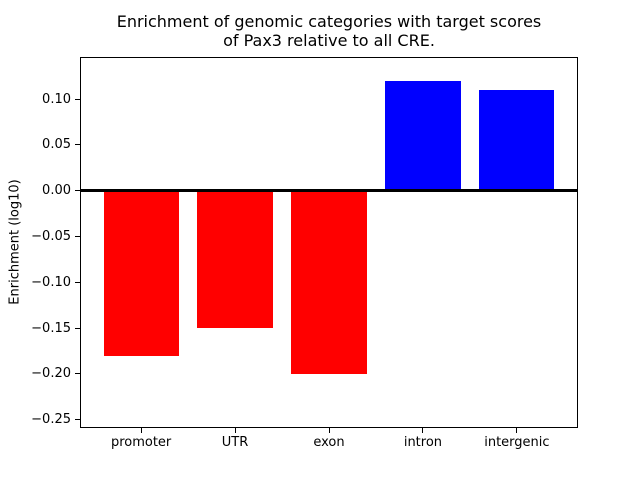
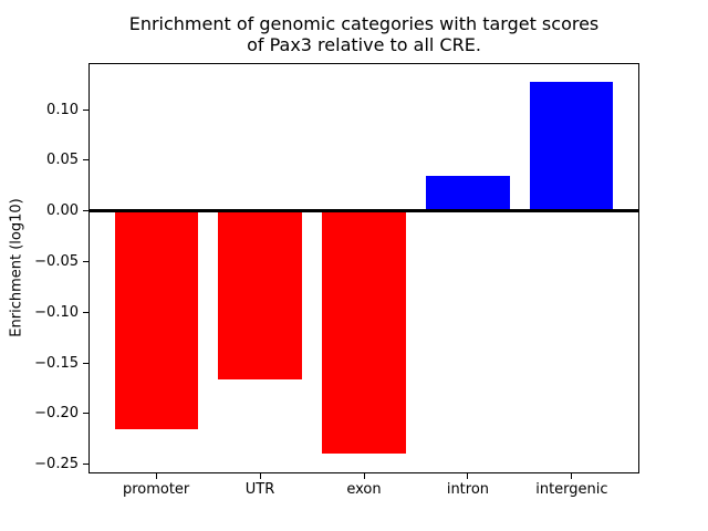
promoter: -0.18 -> -0.21
UTR: -0.15 -> -0.17
exon: -0.20 -> -0.24
intron: 0.12 -> 0.04
intergenic: 0.11 -> 0.13
